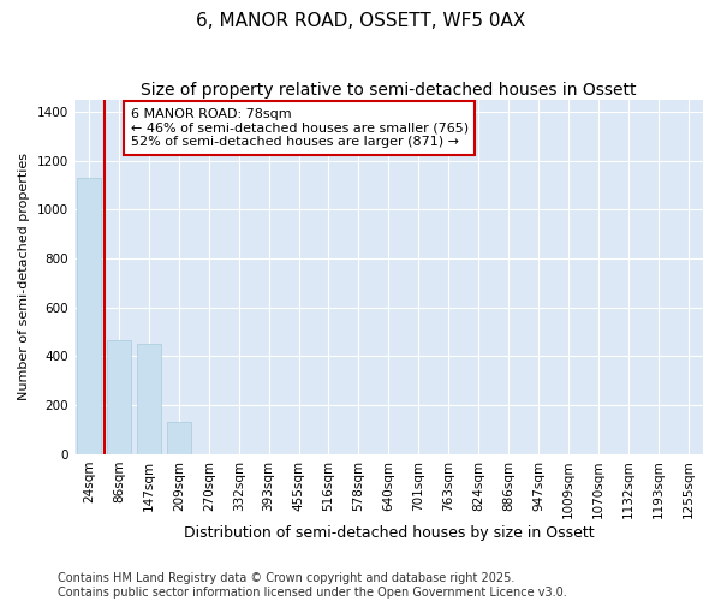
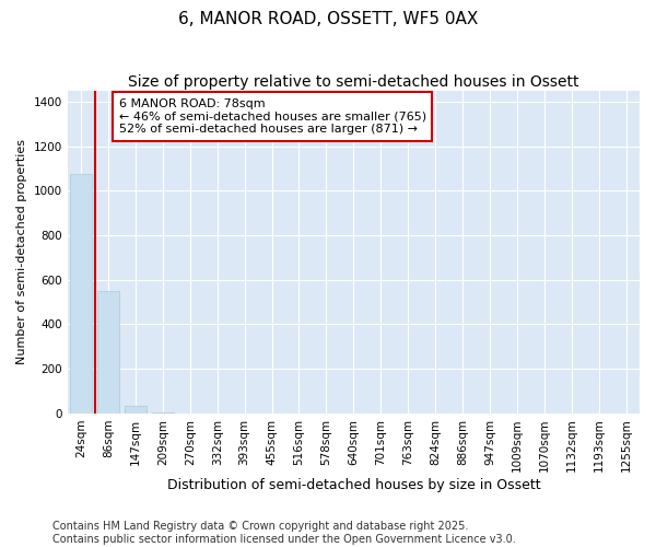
24sqm: 1130 -> 1075
86sqm: 465 -> 550
147sqm: 450 -> 35
209sqm: 130 -> 5
